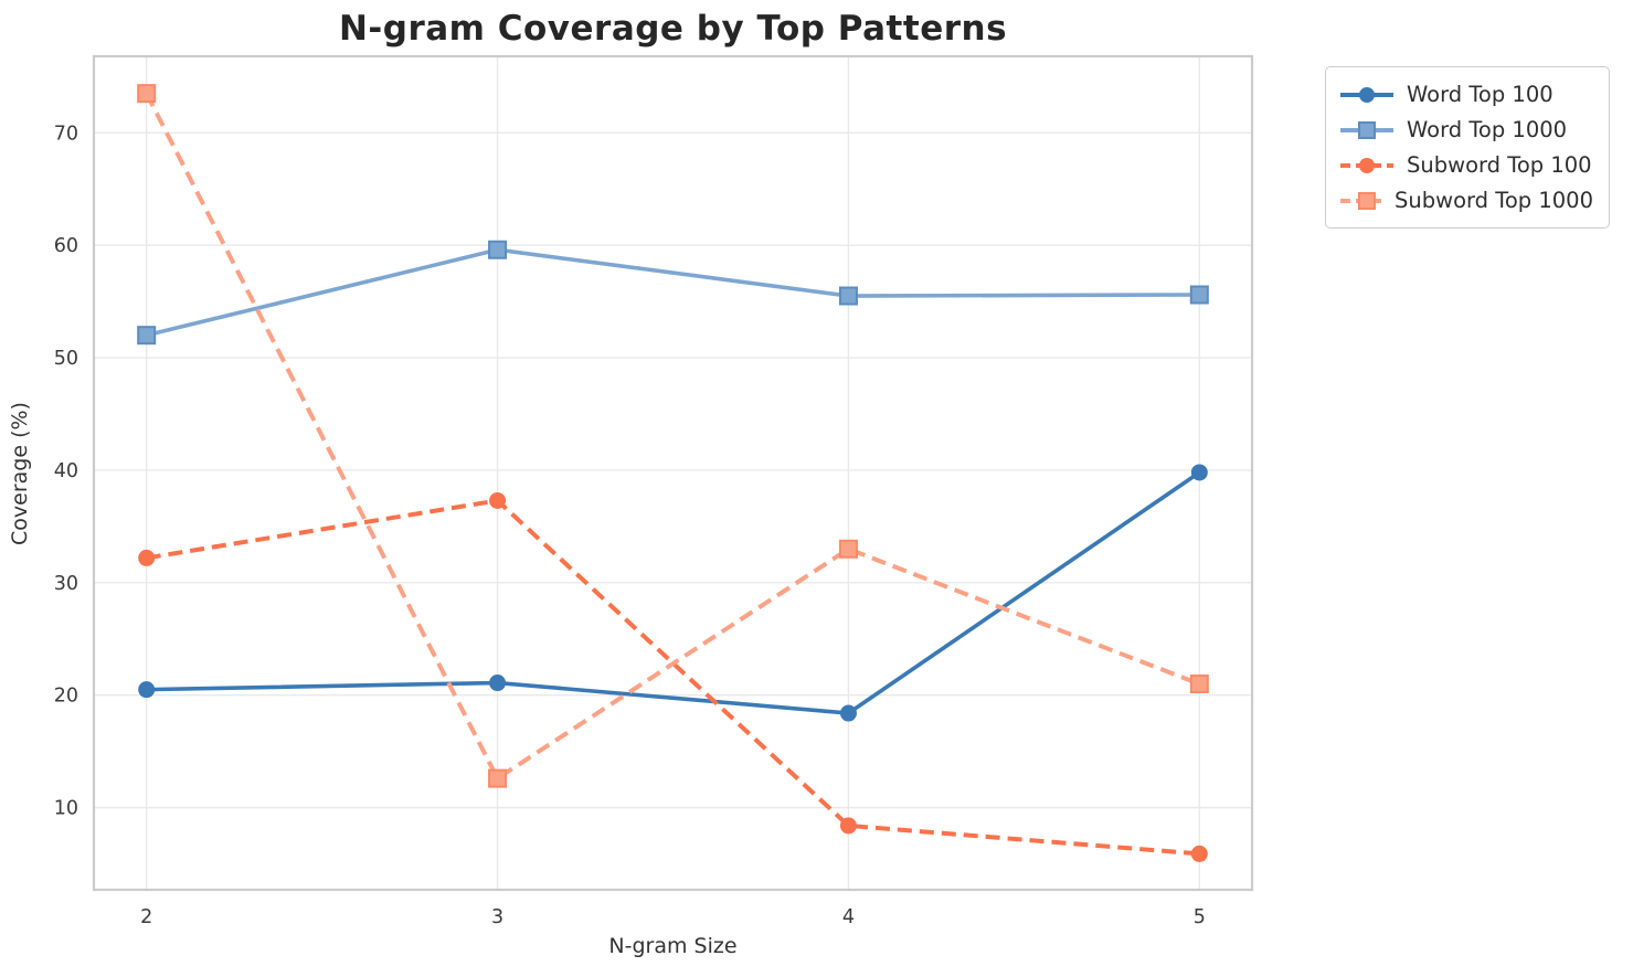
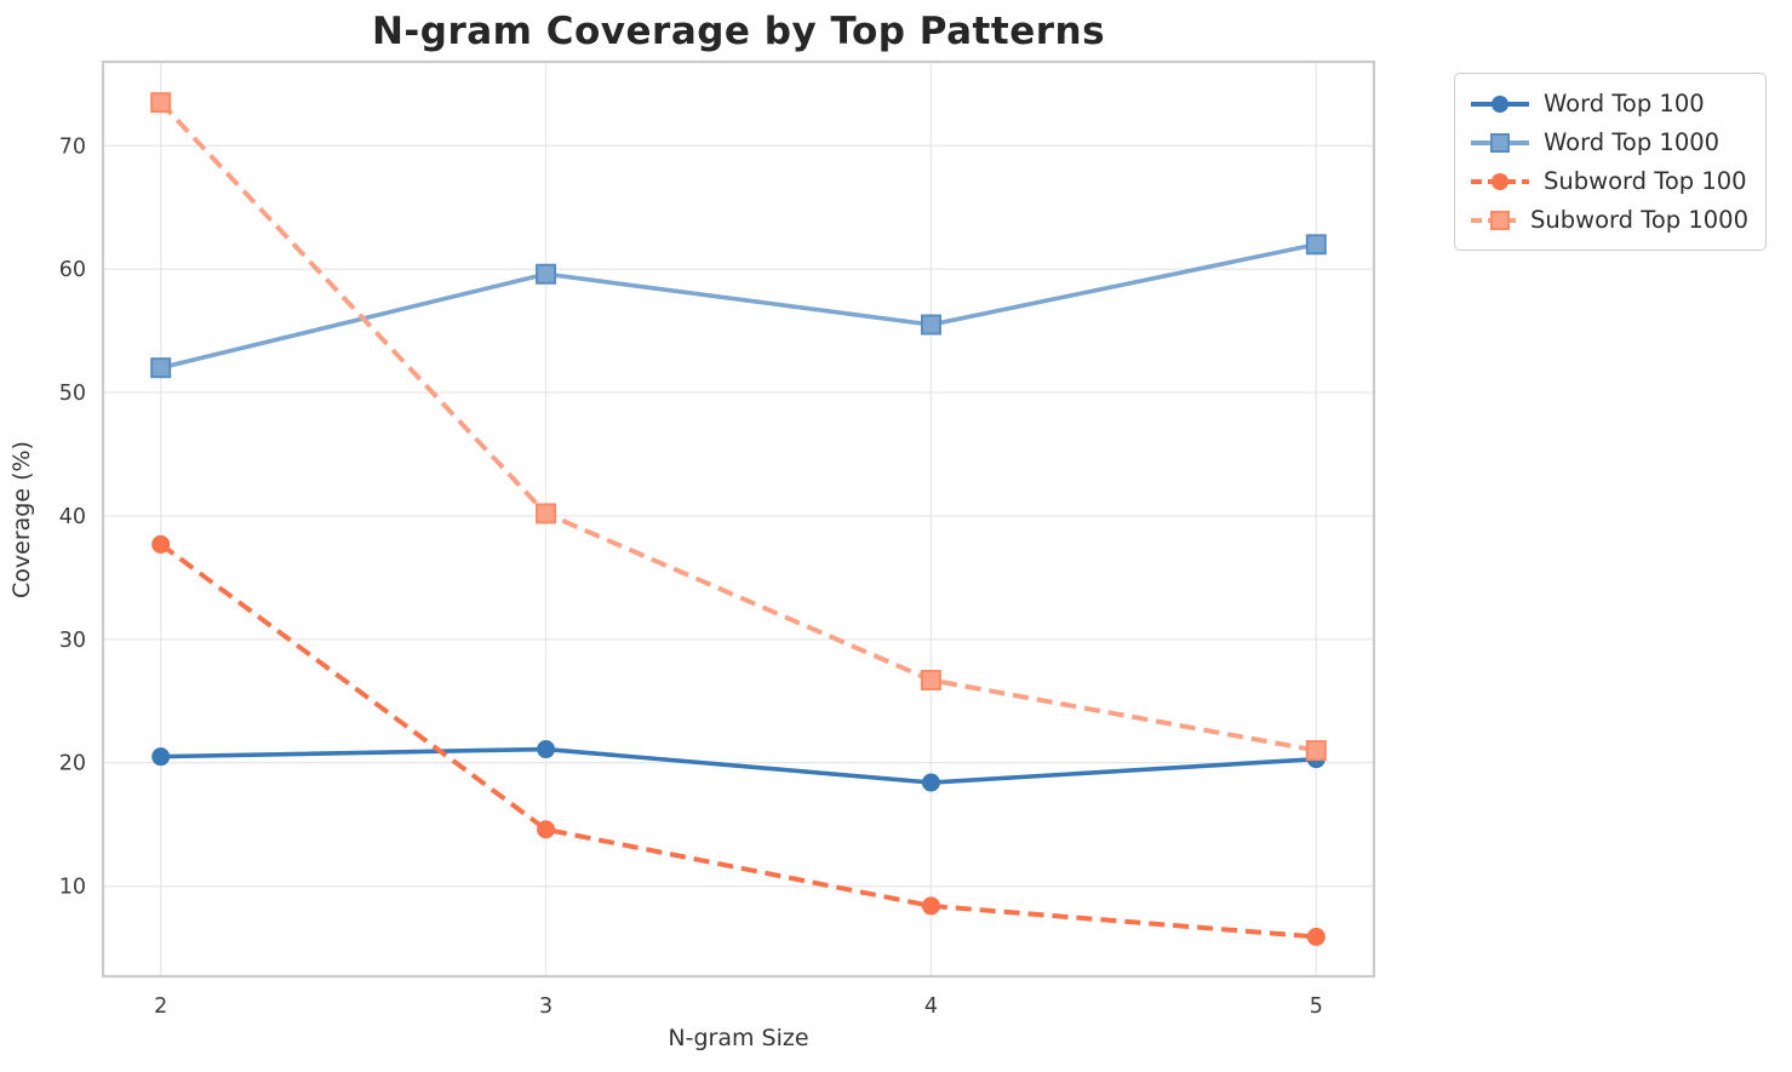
Subword Top 100/2: 32.2 -> 37.7
Subword Top 100/3: 37.3 -> 14.6
Subword Top 1000/3: 12.6 -> 40.2
Subword Top 1000/4: 33.0 -> 26.7
Word Top 100/5: 39.8 -> 20.3
Word Top 1000/5: 55.6 -> 62.0
